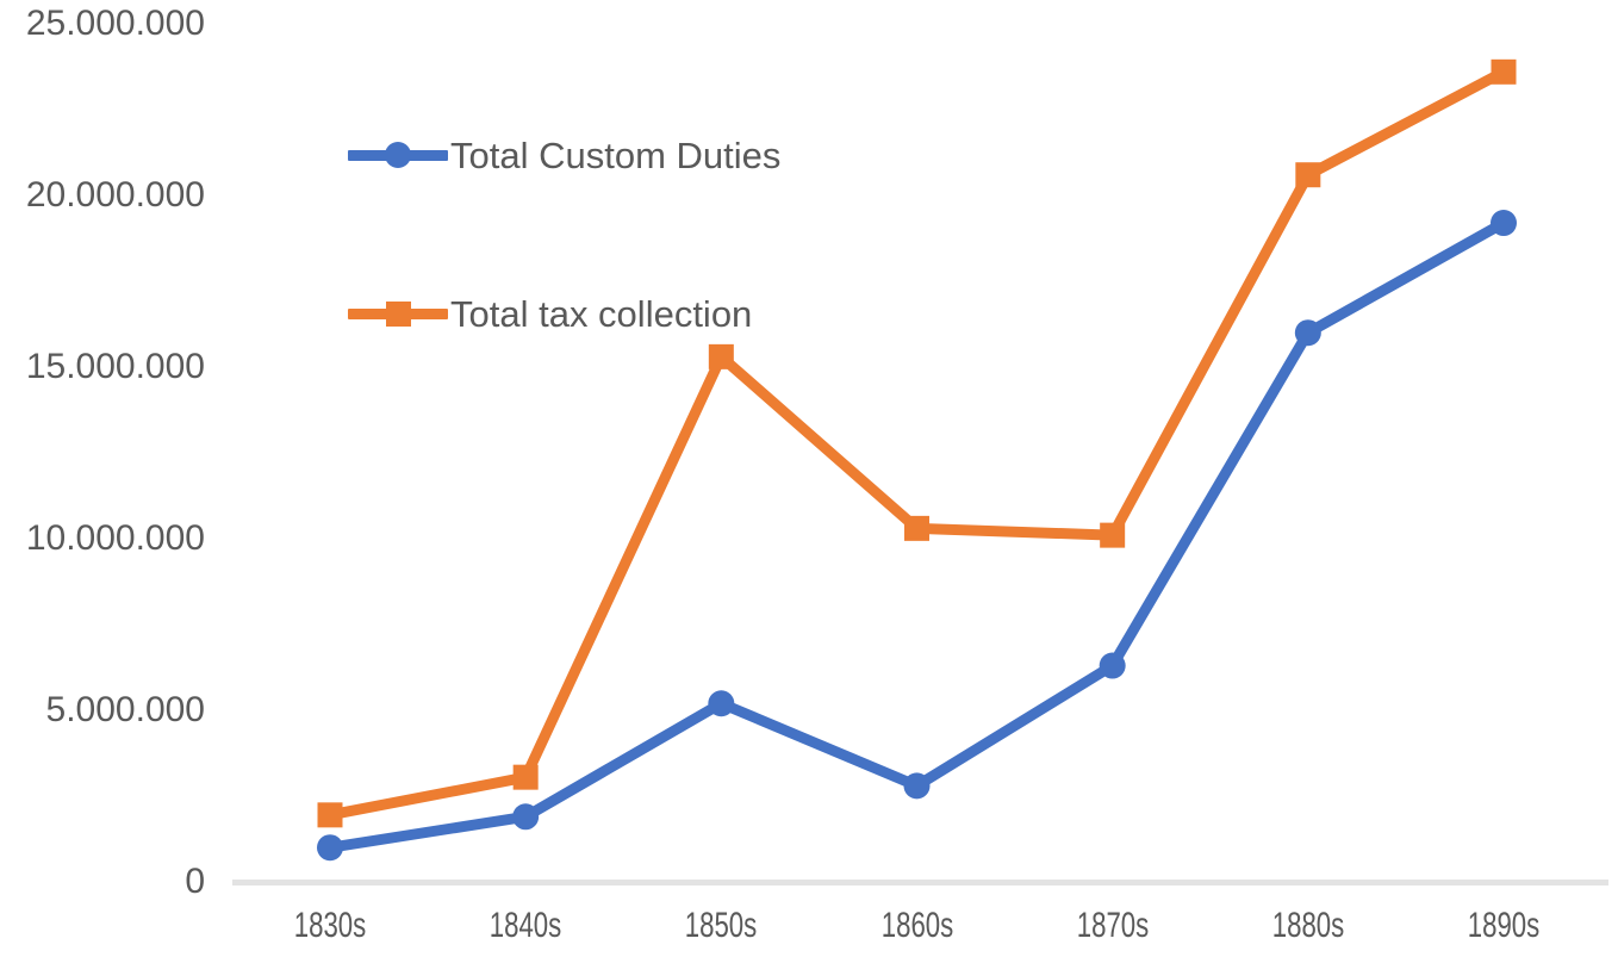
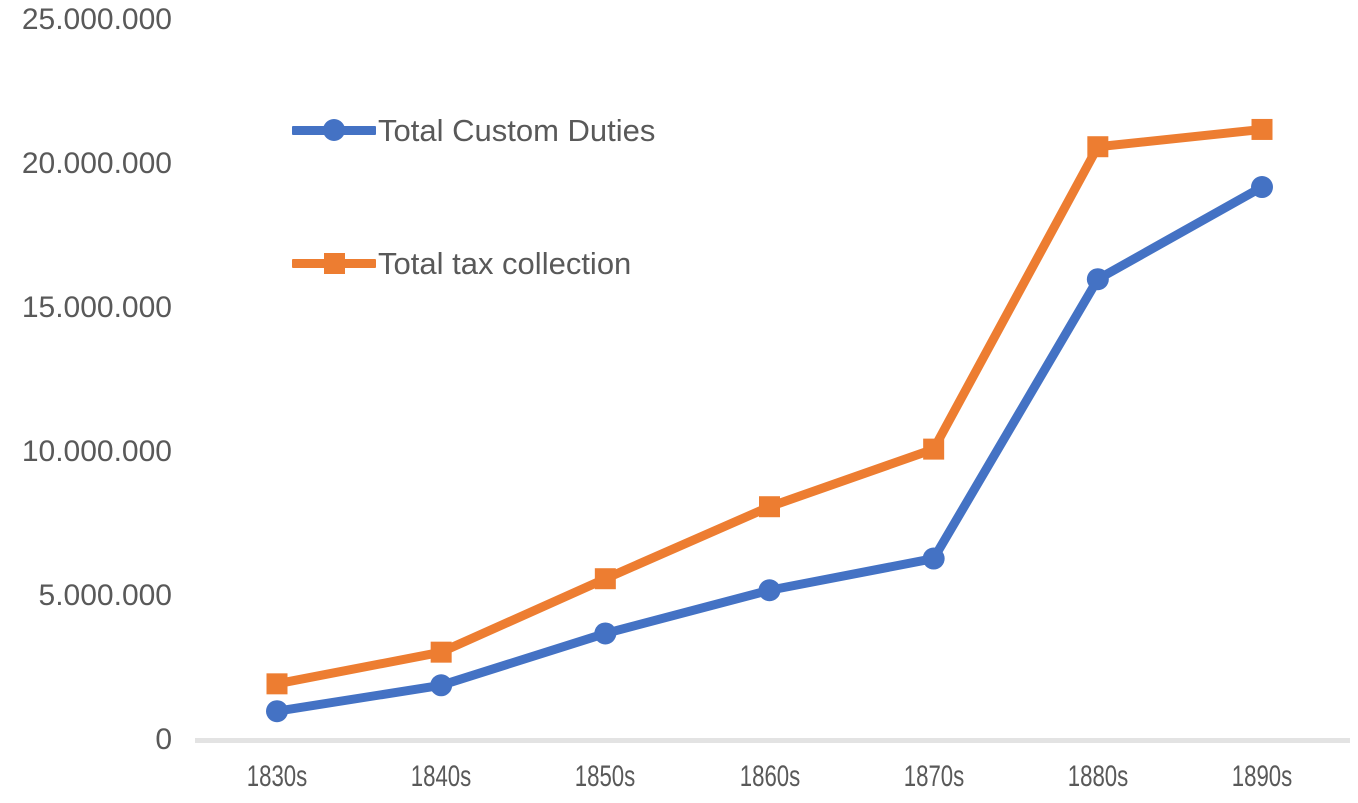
Total Custom Duties/1850s: 5200000 -> 3700000
Total tax collection/1850s: 15300000 -> 5600000
Total Custom Duties/1860s: 2800000 -> 5200000
Total tax collection/1860s: 10300000 -> 8100000
Total tax collection/1890s: 23600000 -> 21200000
